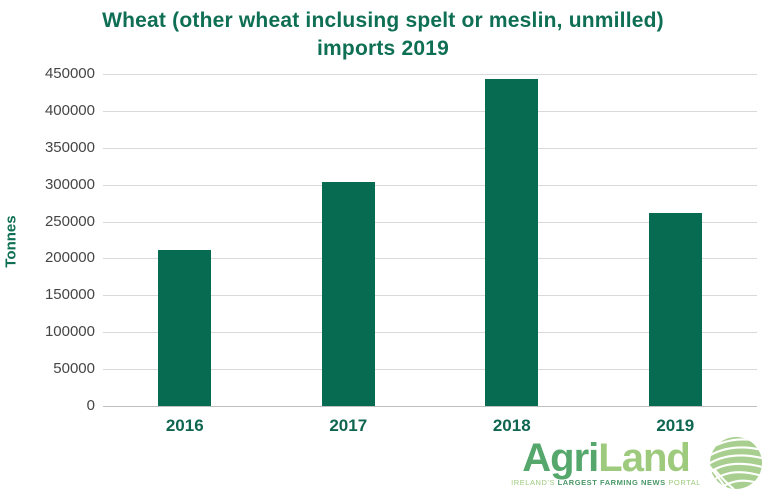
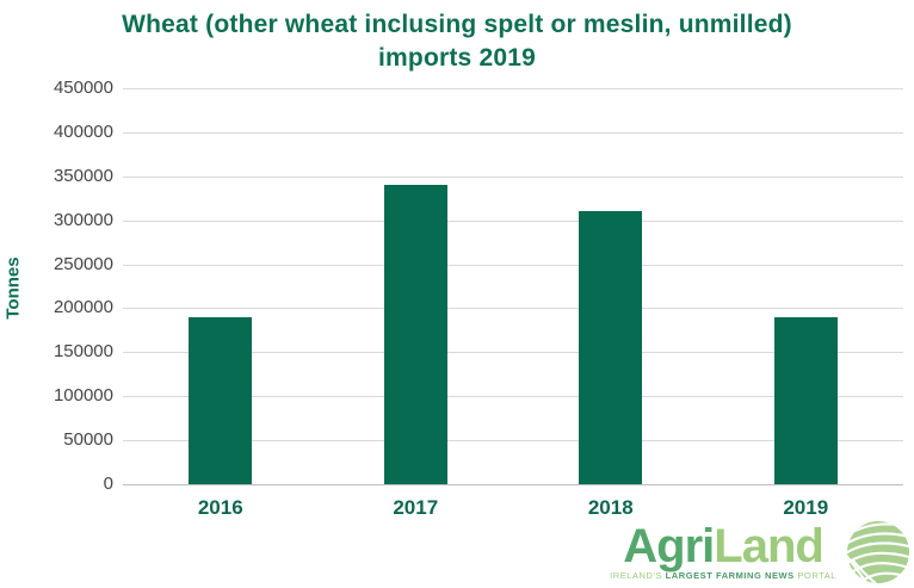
2016: 210000 -> 190000
2017: 300000 -> 340000
2018: 440000 -> 310000
2019: 260000 -> 190000
